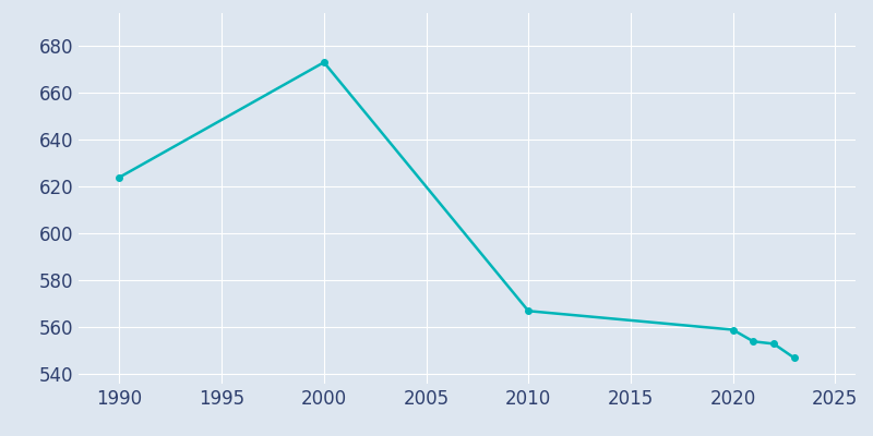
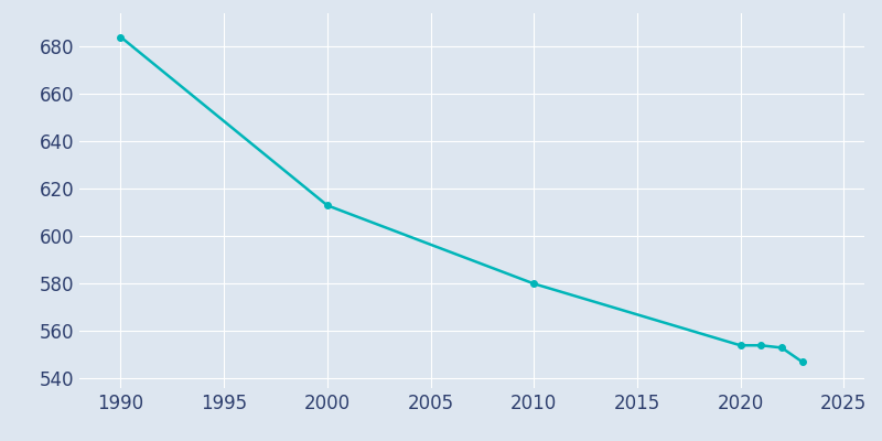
1990: 624 -> 684
2000: 673 -> 613
2010: 567 -> 580
2020: 559 -> 554
